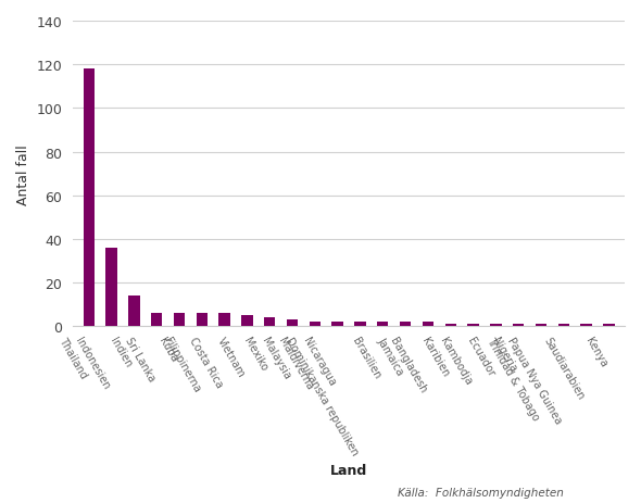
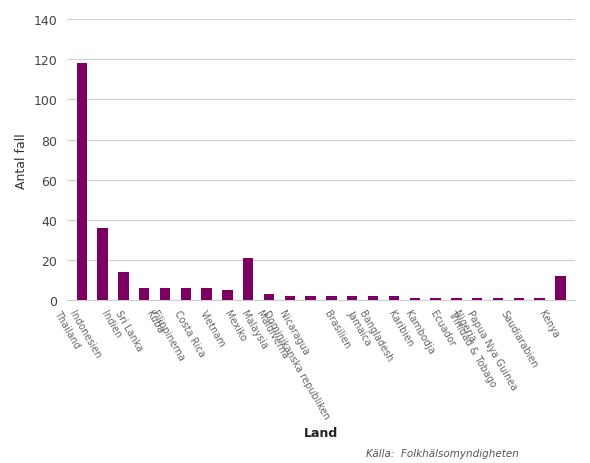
Mexiko: 4 -> 21
Kenya: 1 -> 12
